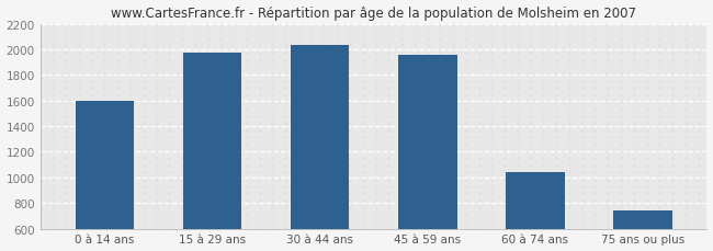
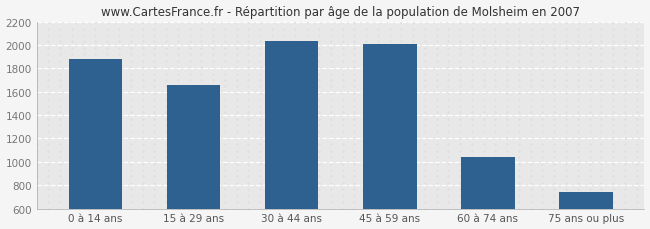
0 à 14 ans: 1600 -> 1880
15 à 29 ans: 1980 -> 1660
45 à 59 ans: 1960 -> 2010
